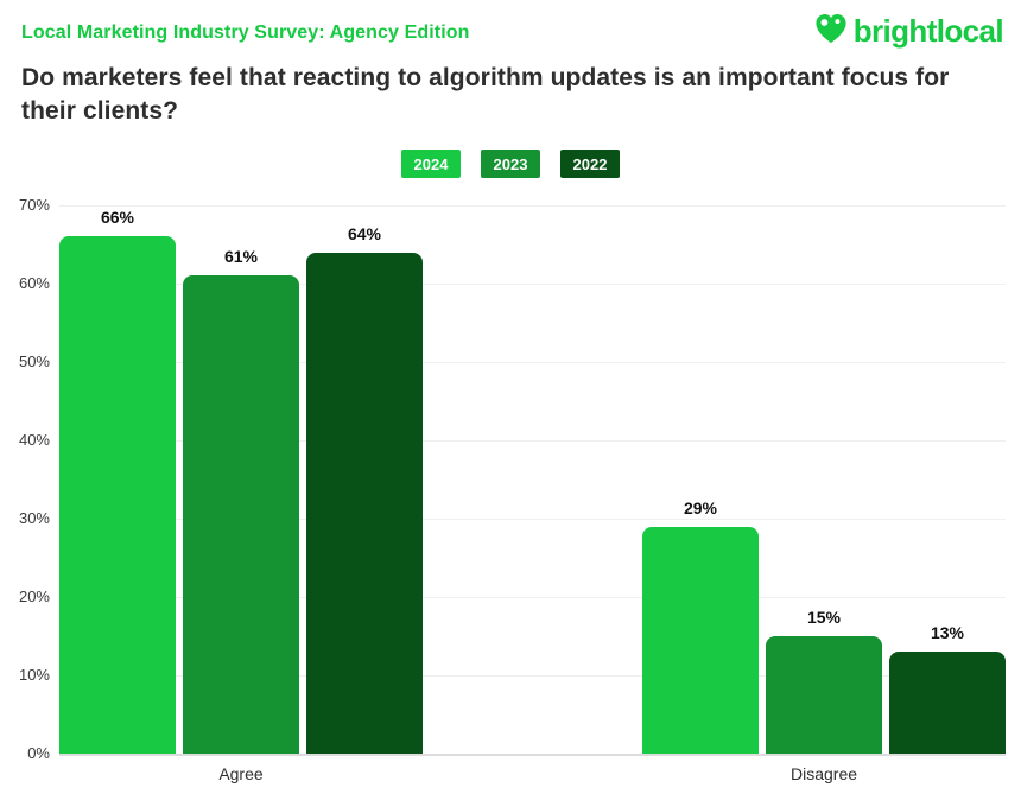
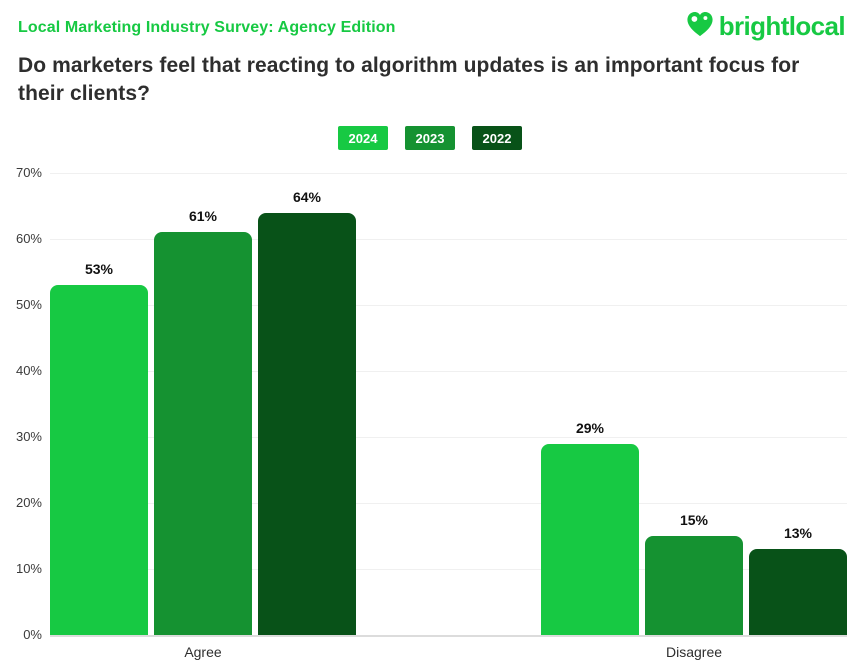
2024/Agree: 66% -> 53%
